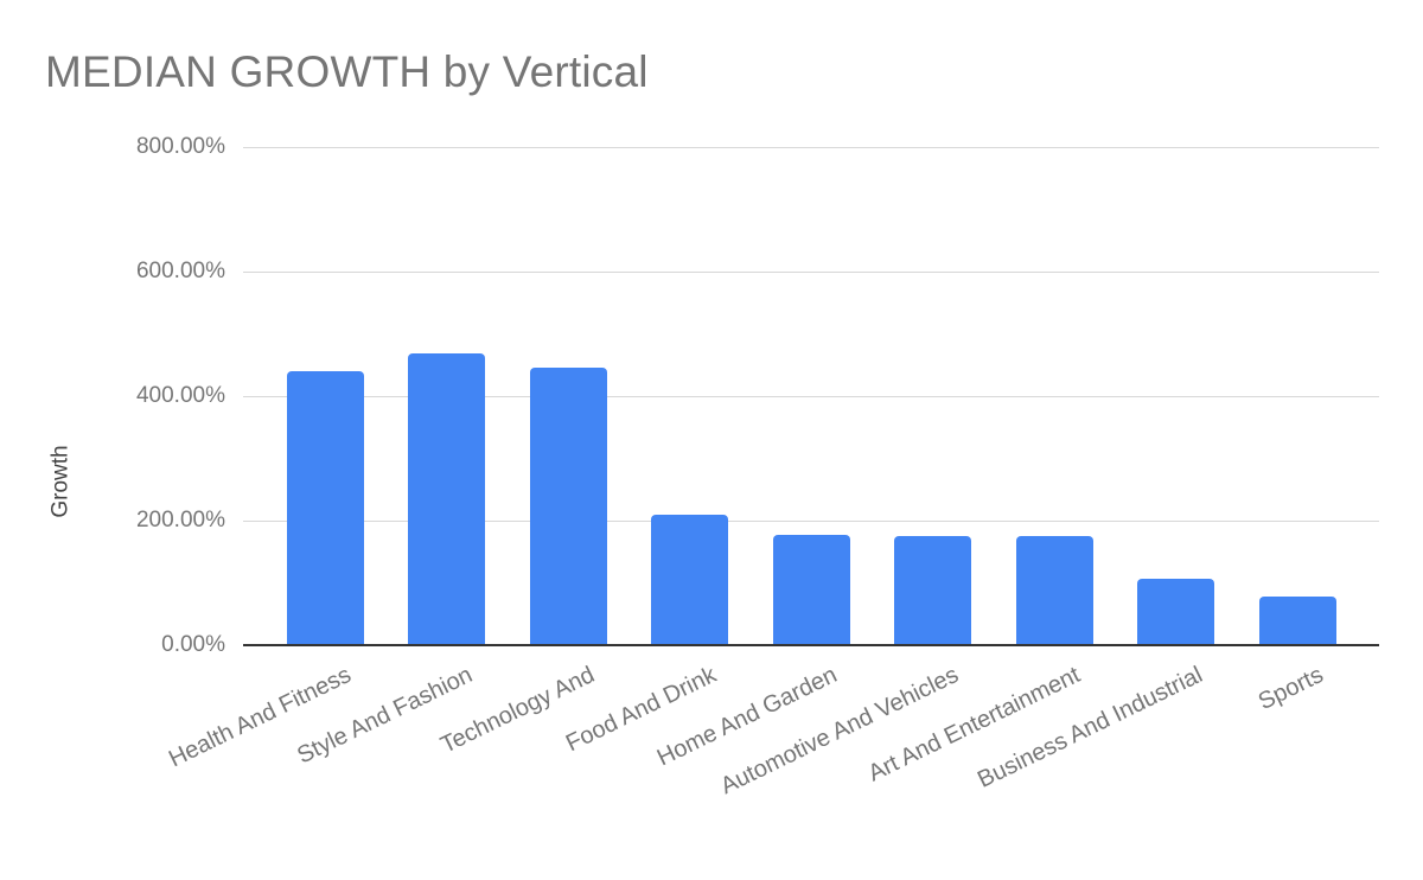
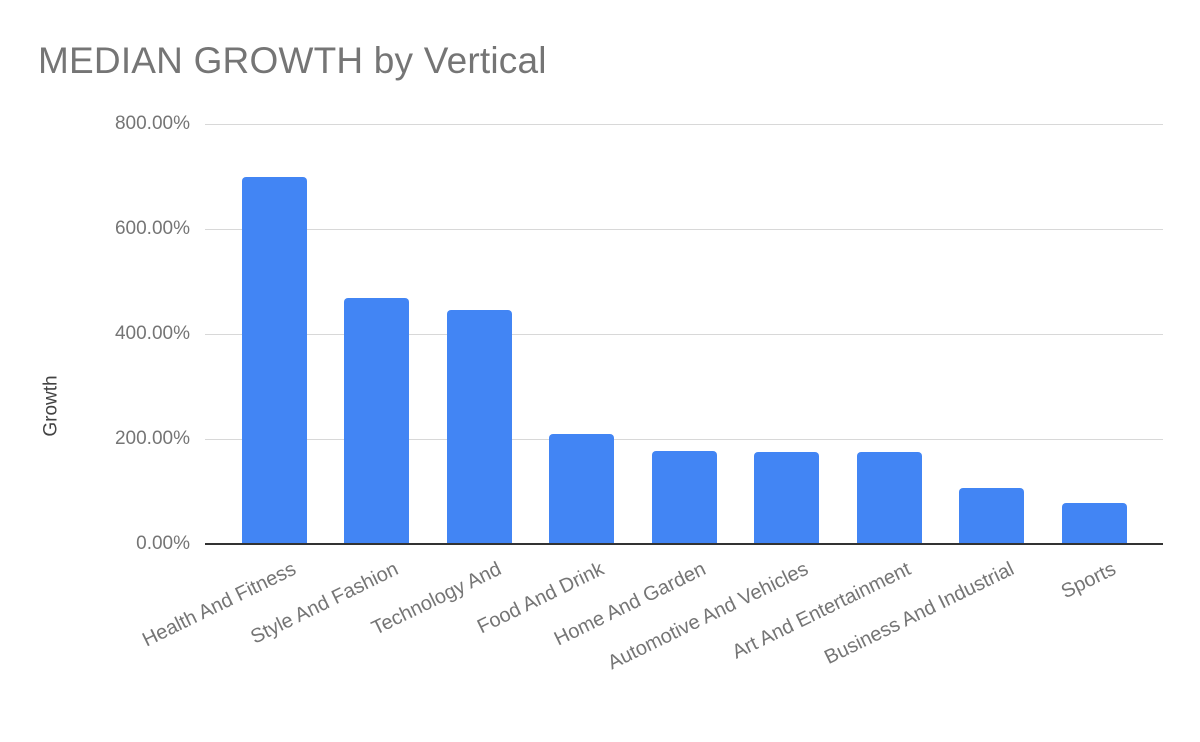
Health And Fitness: 440% -> 700%
